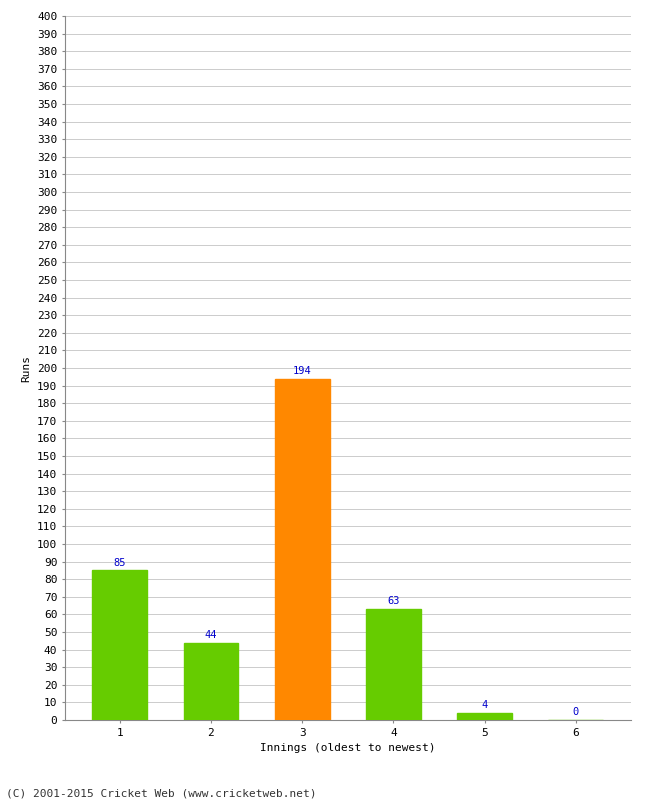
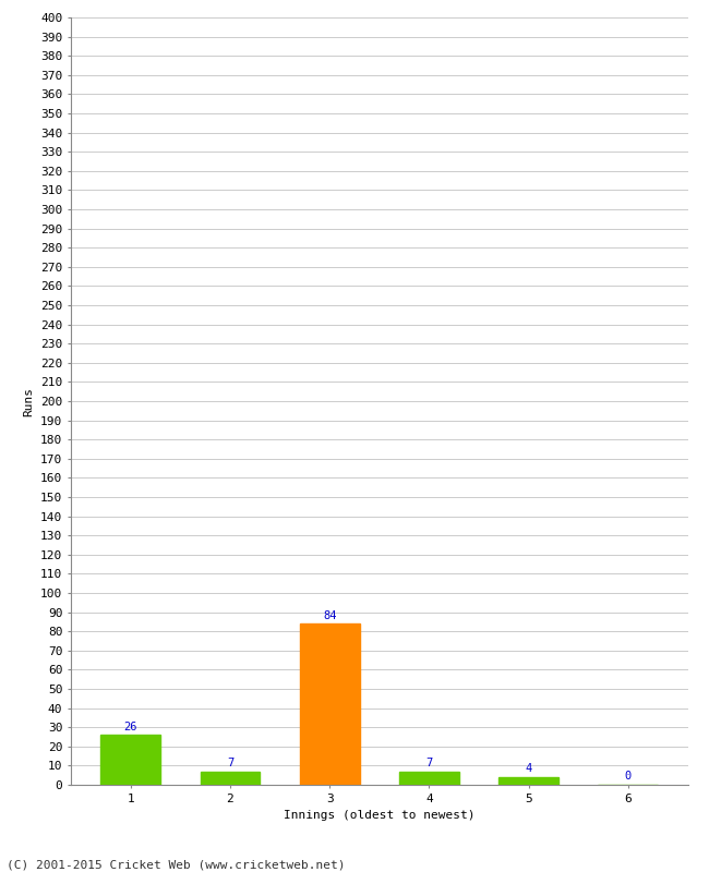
1: 85 -> 26
2: 44 -> 7
3: 194 -> 84
4: 63 -> 7
